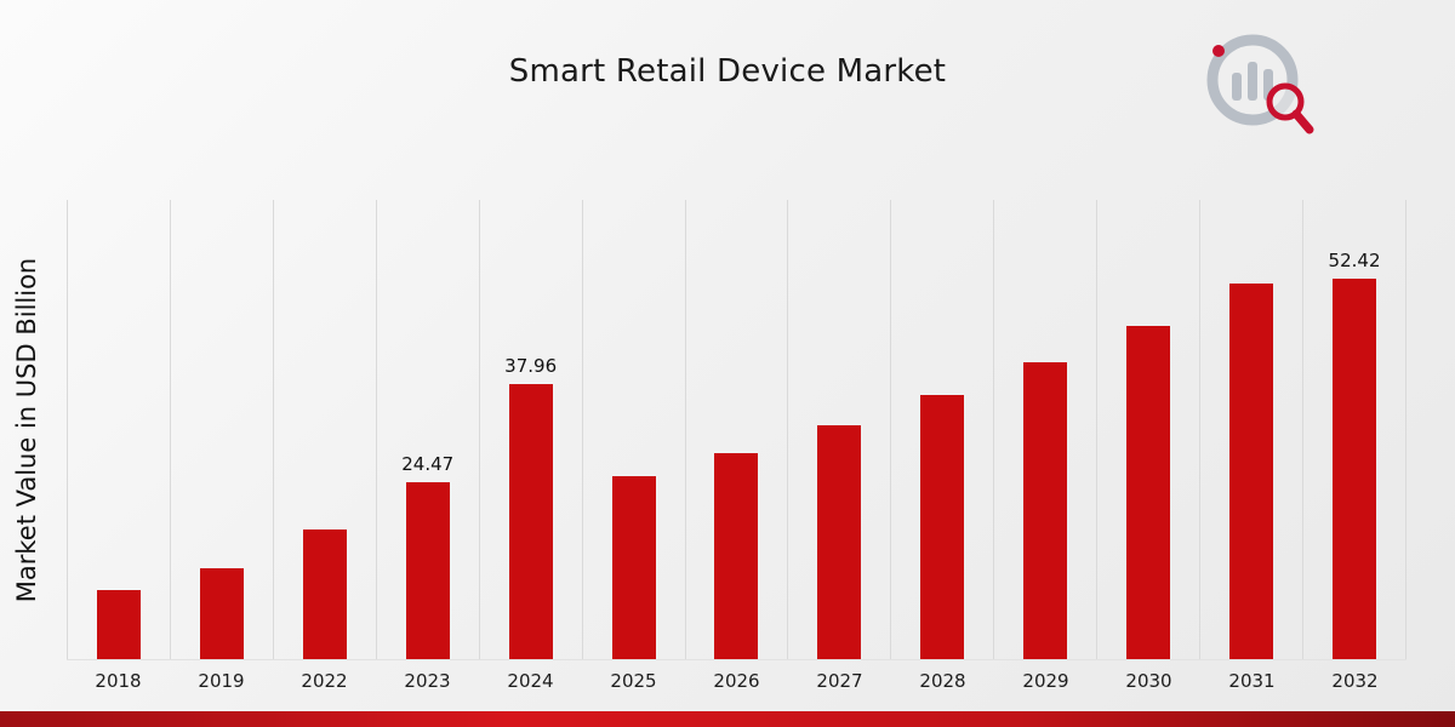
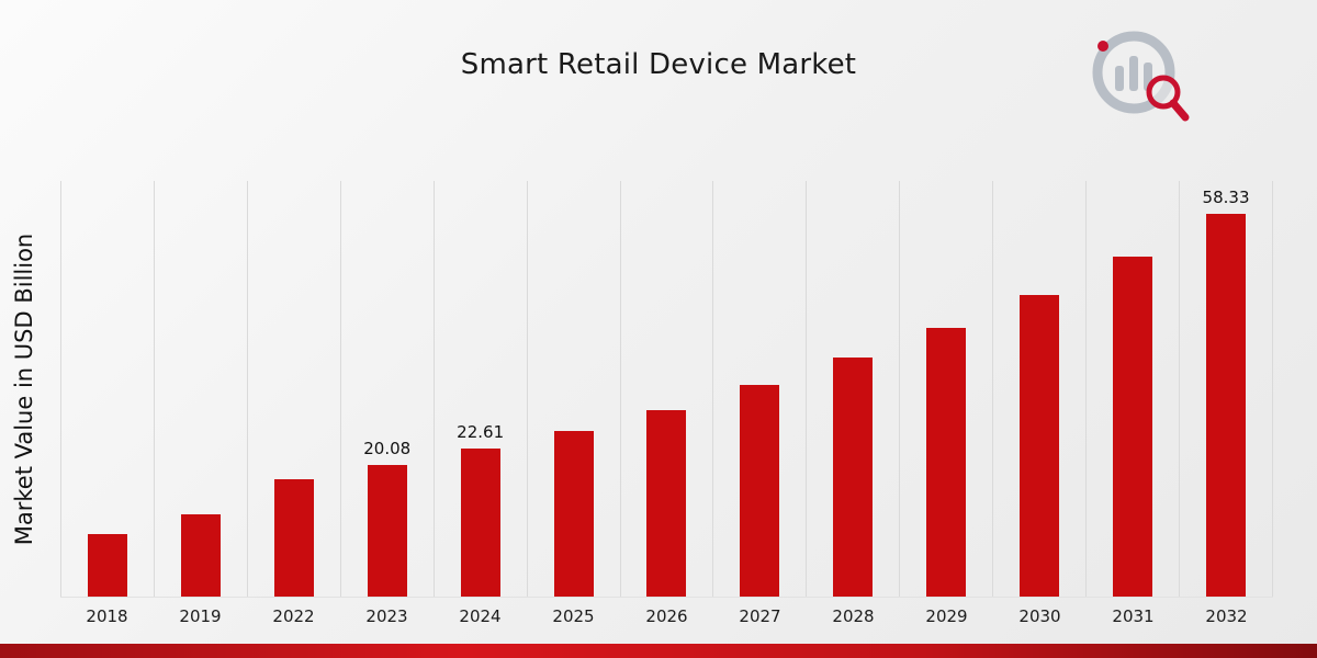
2023: 24.47 -> 20.08
2024: 37.96 -> 22.61
2032: 52.42 -> 58.33
